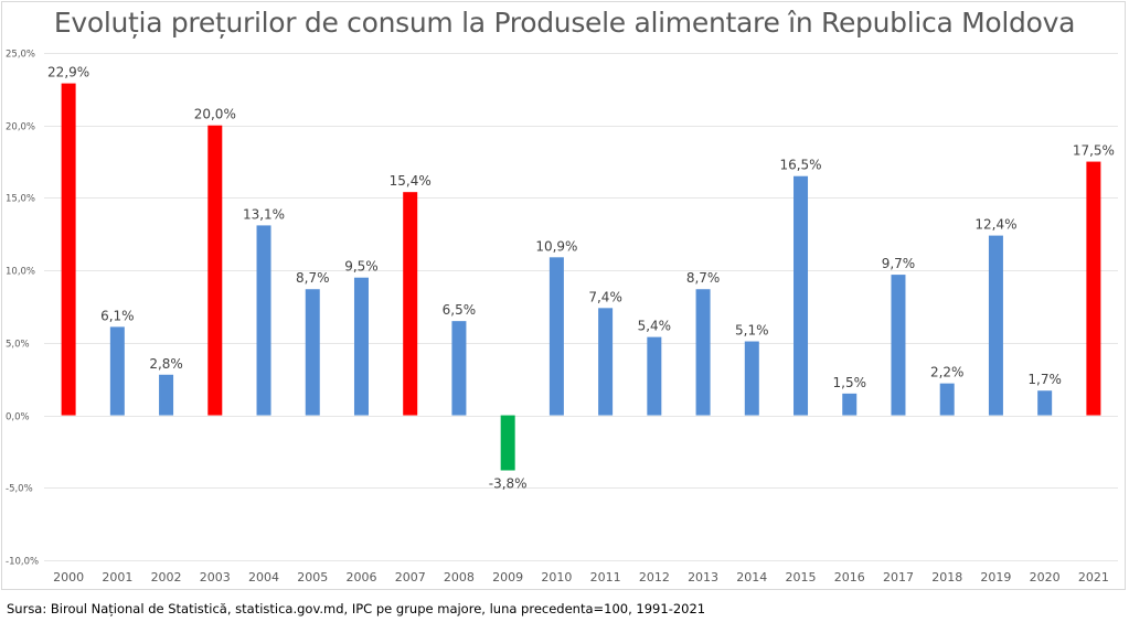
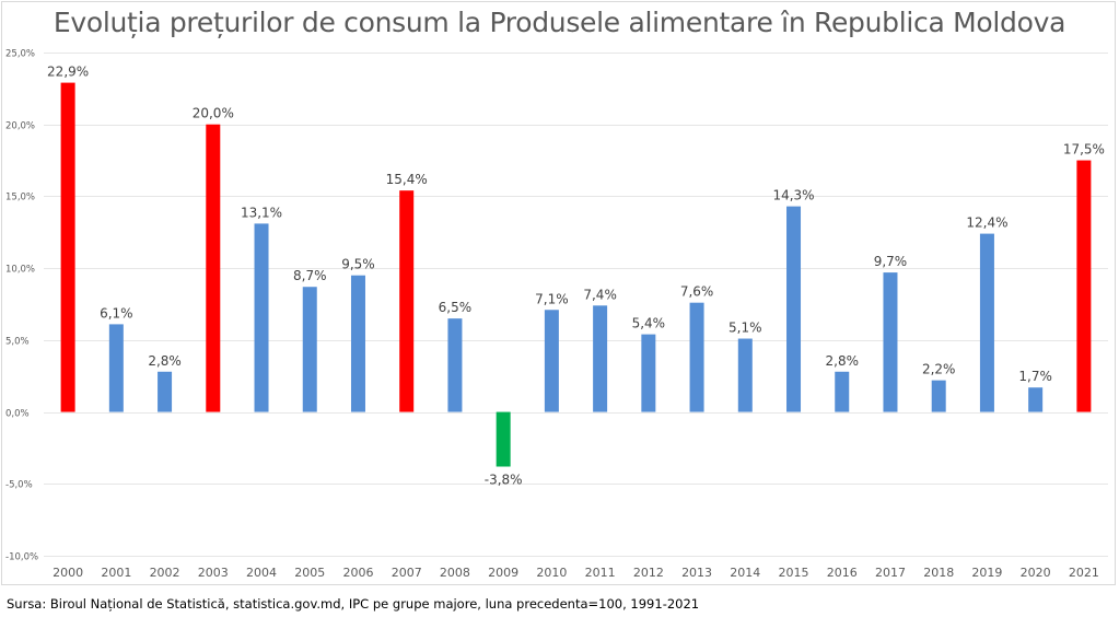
2010: 10,9% -> 7,1%
2013: 8,7% -> 7,6%
2015: 16,5% -> 14,3%
2016: 1,5% -> 2,8%
